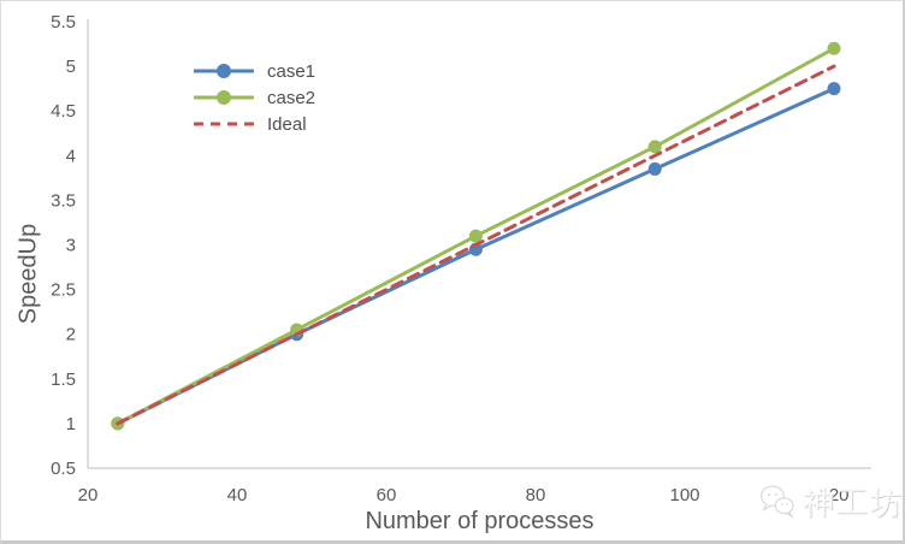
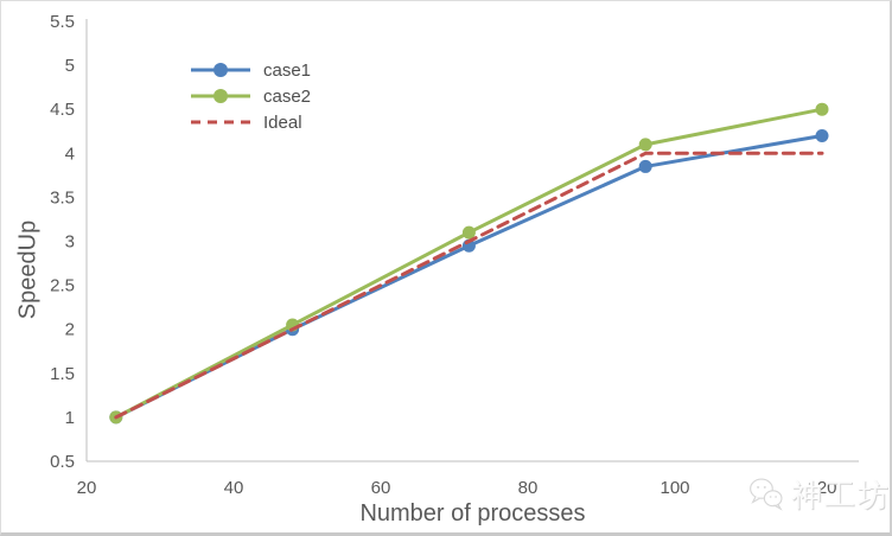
case1/120: 4.8 -> 4.2
case2/120: 5.2 -> 4.5
Ideal/120: 5 -> 4
